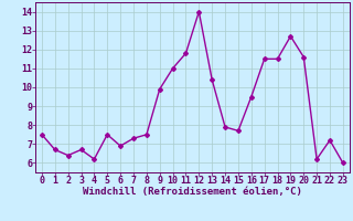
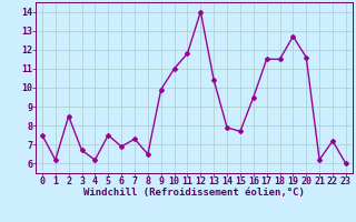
1: 6.7 -> 6.2
2: 6.4 -> 8.5
8: 7.5 -> 6.5
